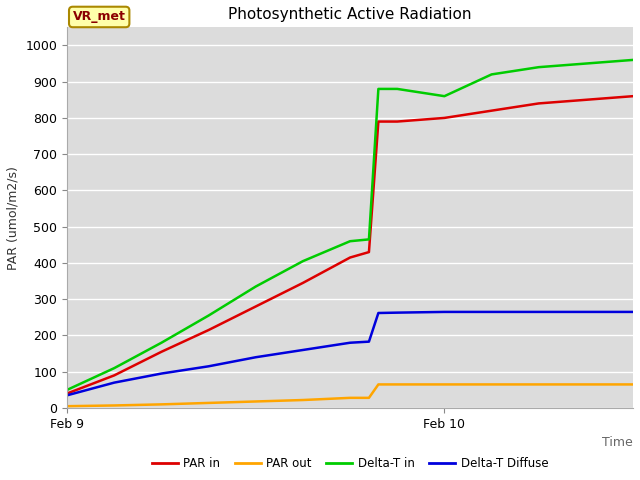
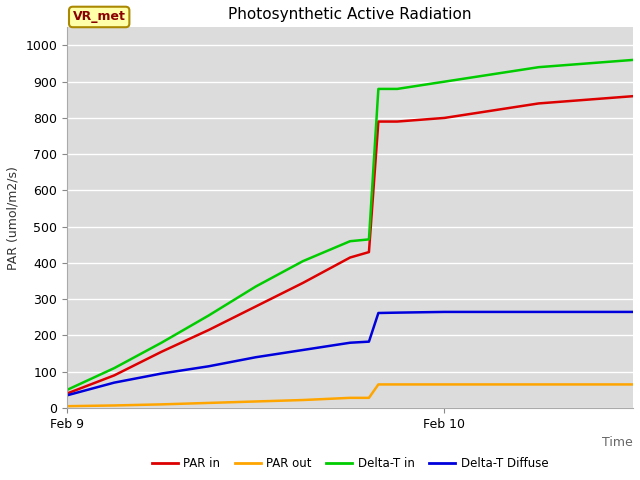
Delta-T in/Feb 10: 860 -> 900
